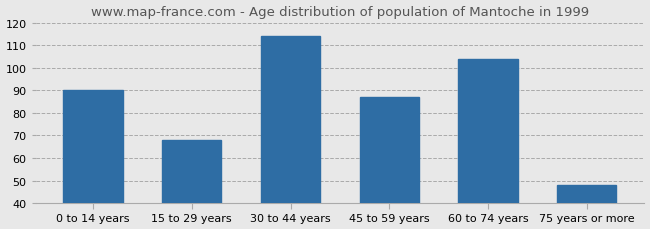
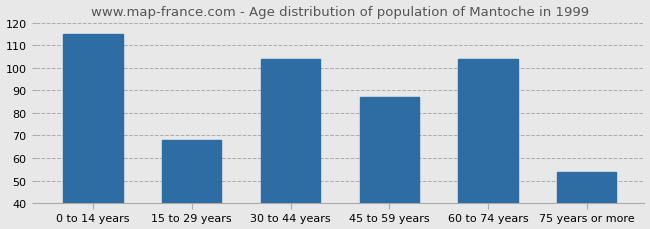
0 to 14 years: 90 -> 115
30 to 44 years: 114 -> 104
75 years or more: 48 -> 54
